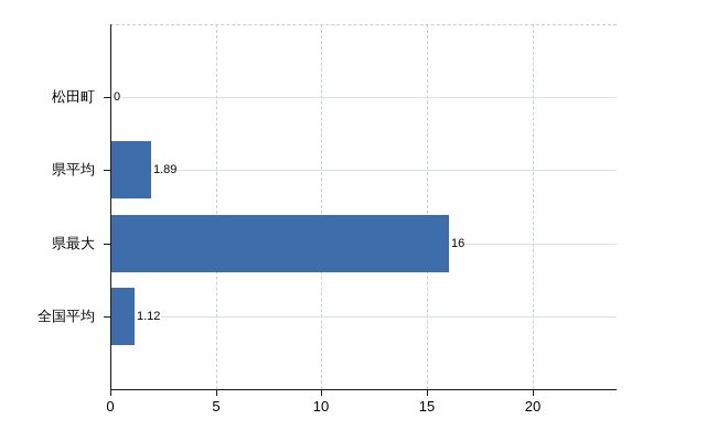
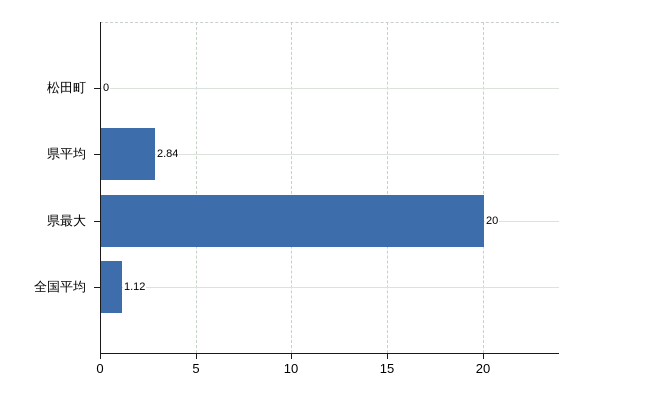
県平均: 1.89 -> 2.84
県最大: 16 -> 20
